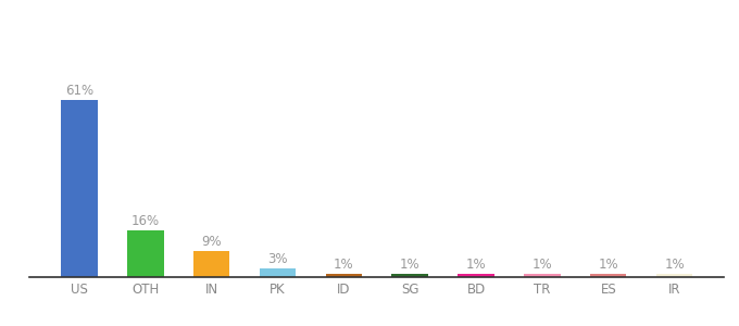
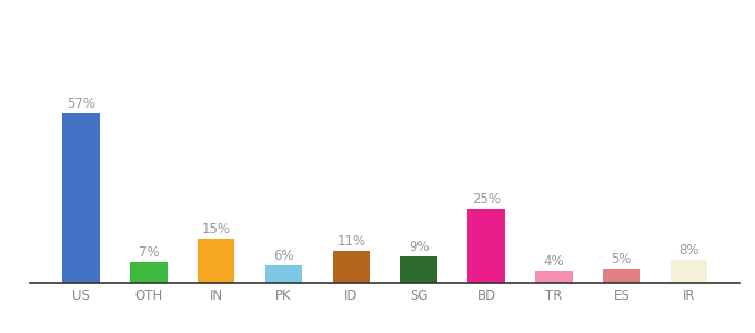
US: 61% -> 57%
OTH: 16% -> 7%
IN: 9% -> 15%
PK: 3% -> 6%
ID: 1% -> 11%
SG: 1% -> 9%
BD: 1% -> 25%
TR: 1% -> 4%
ES: 1% -> 5%
IR: 1% -> 8%
